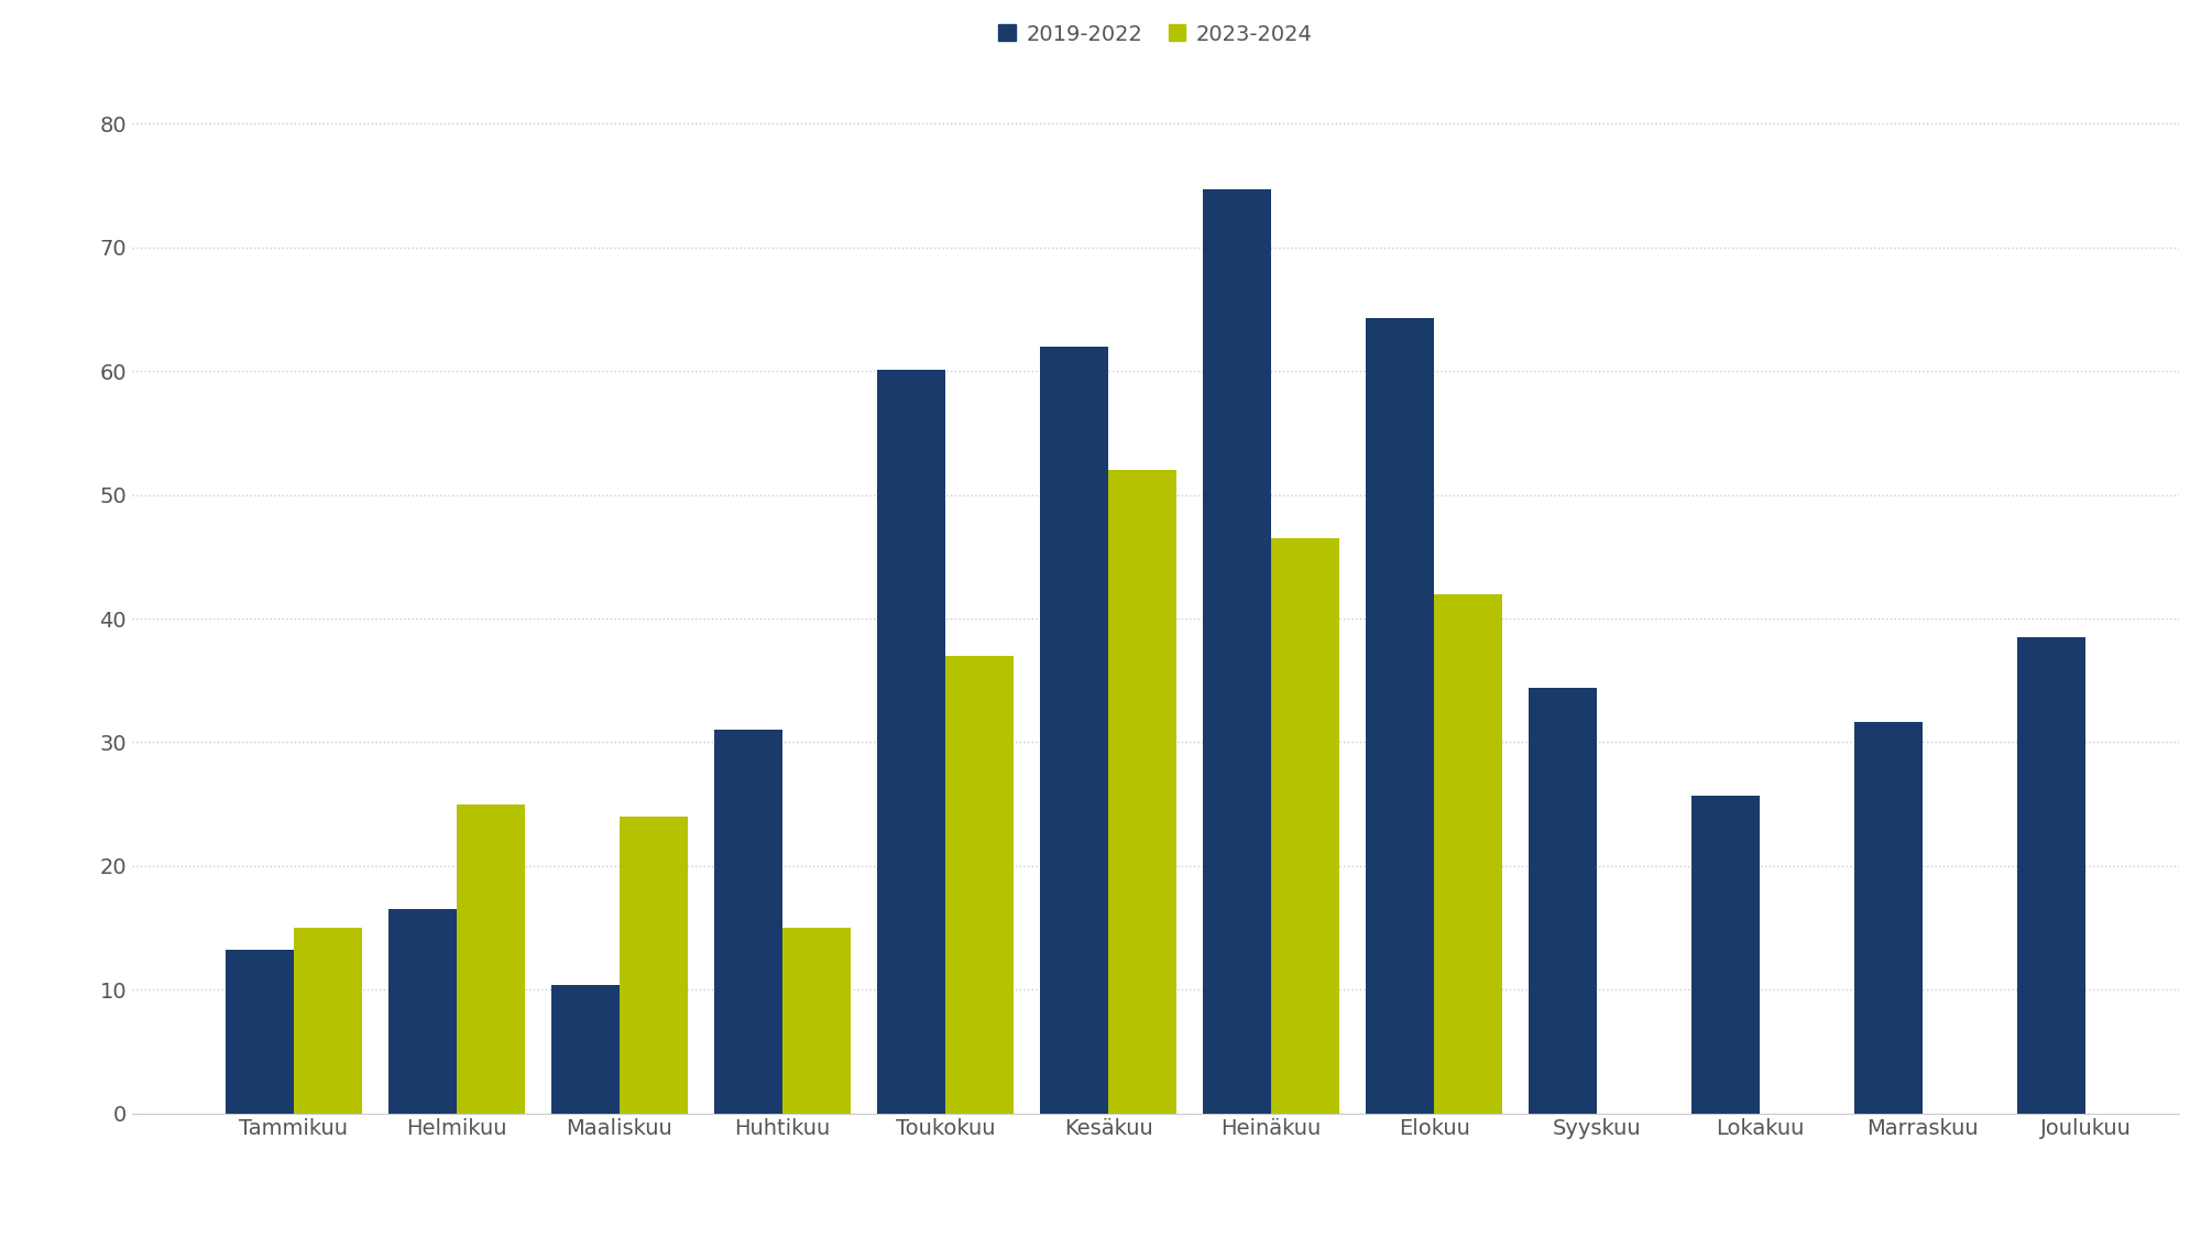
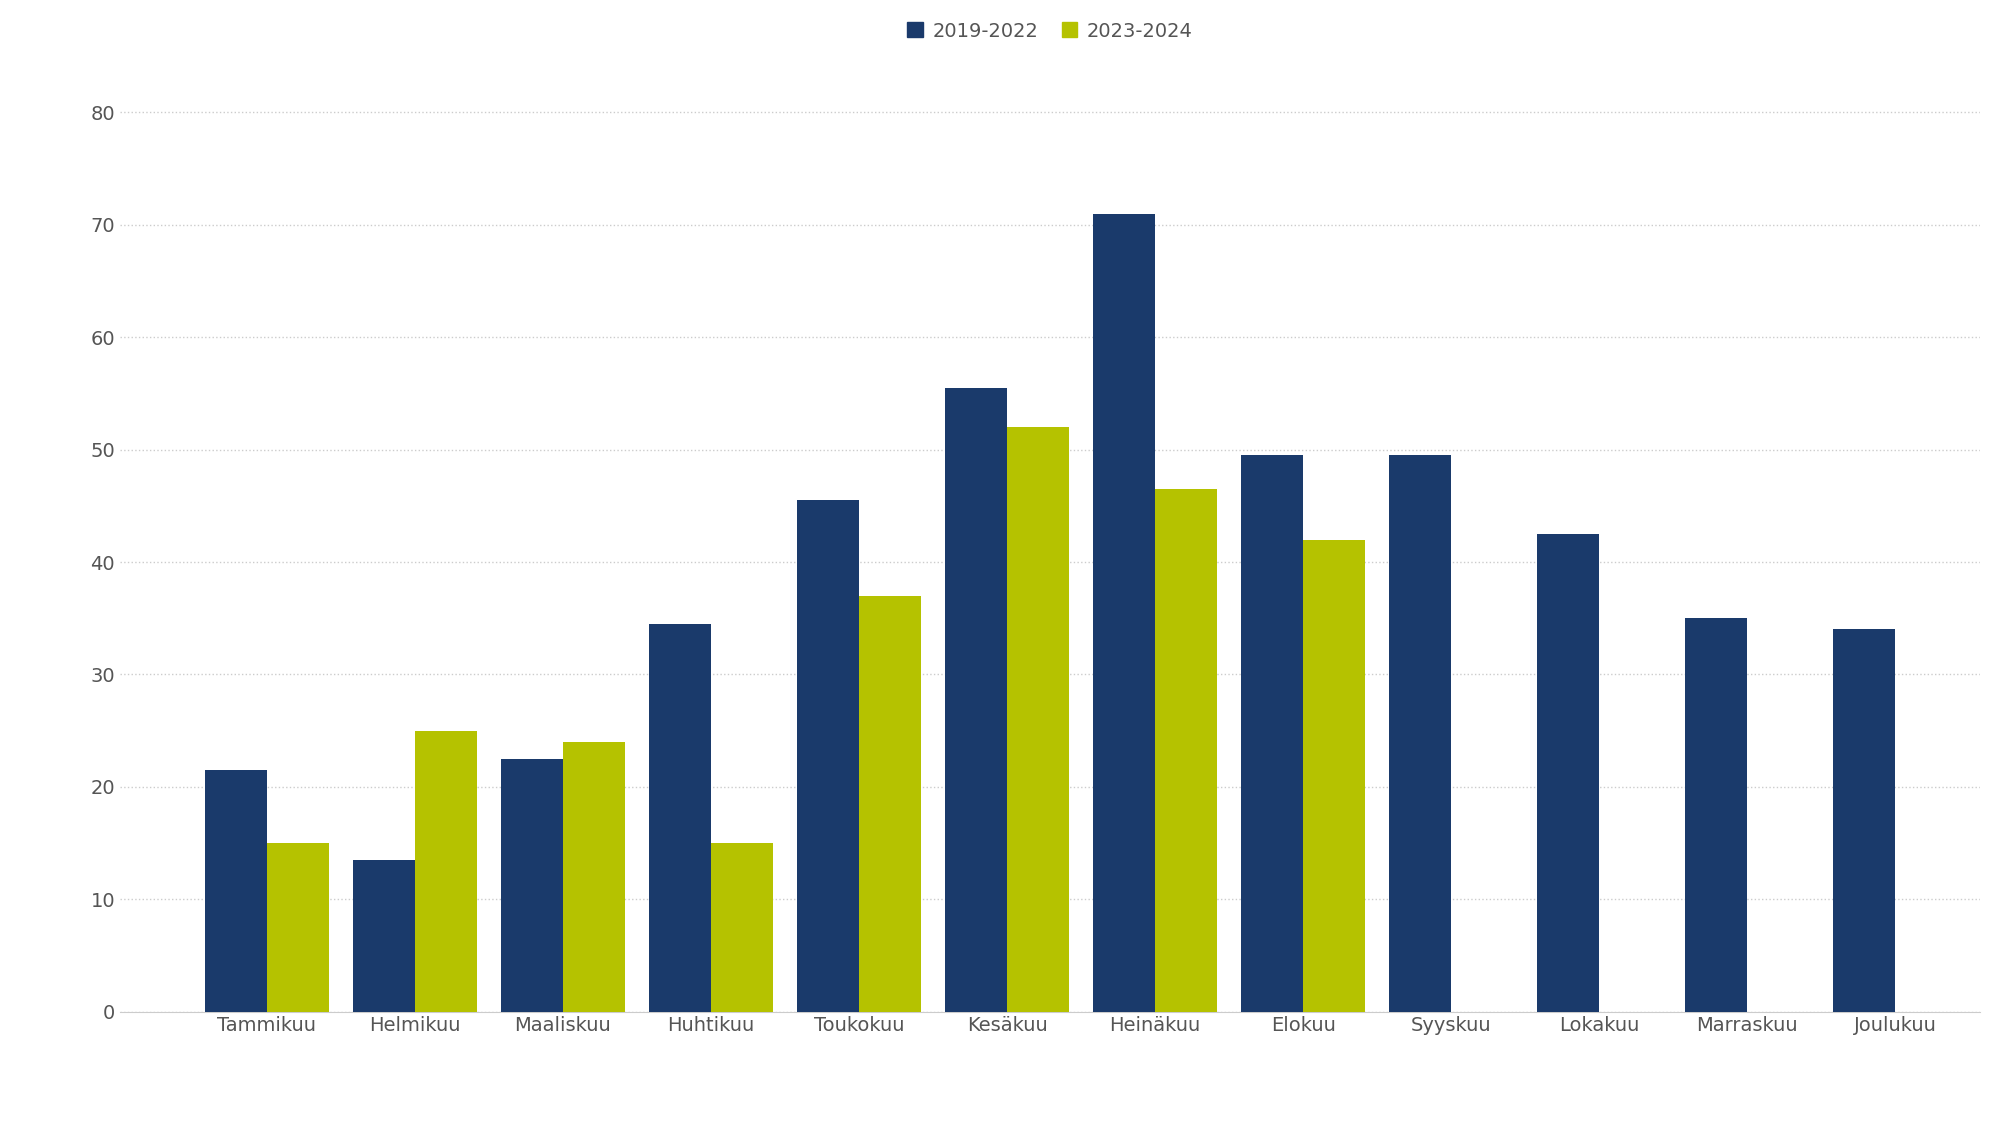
2019-2022/Tammikuu: 13.2 -> 21.5
2019-2022/Helmikuu: 16.5 -> 13.5
2019-2022/Maaliskuu: 10.4 -> 22.5
2019-2022/Huhtikuu: 31.0 -> 34.5
2019-2022/Toukokuu: 60.1 -> 45.5
2019-2022/Kesäkuu: 62.0 -> 55.5
2019-2022/Heinäkuu: 74.7 -> 71.0
2019-2022/Elokuu: 64.3 -> 49.5
2019-2022/Syyskuu: 34.4 -> 49.5
2019-2022/Lokakuu: 25.7 -> 42.5
2019-2022/Marraskuu: 31.6 -> 35.0
2019-2022/Joulukuu: 38.5 -> 34.0
